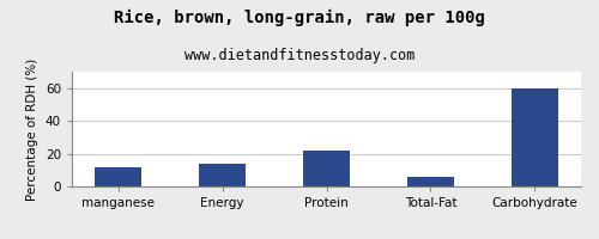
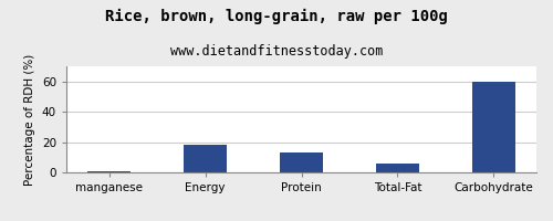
manganese: 12 -> 0
Energy: 14 -> 18
Protein: 22 -> 13
